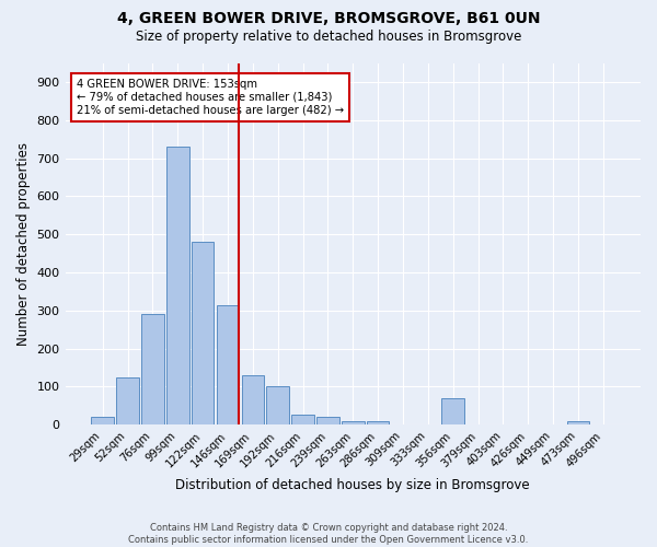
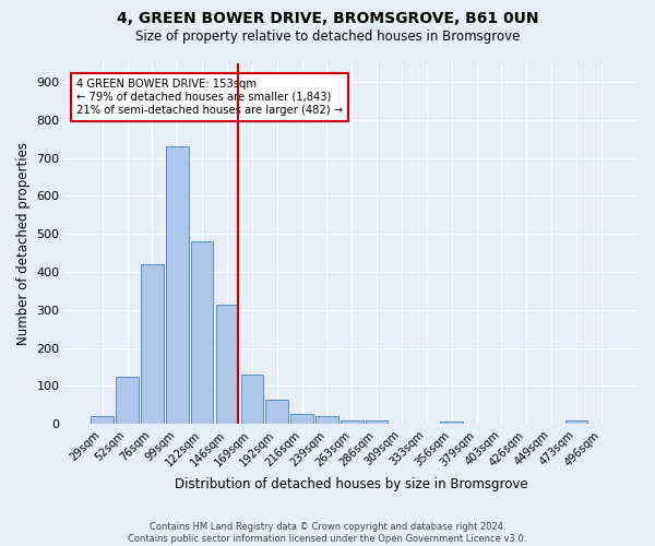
76sqm: 290 -> 420
192sqm: 100 -> 65
356sqm: 70 -> 7
